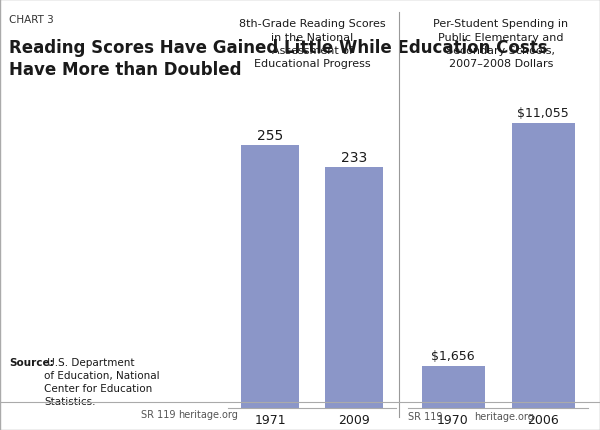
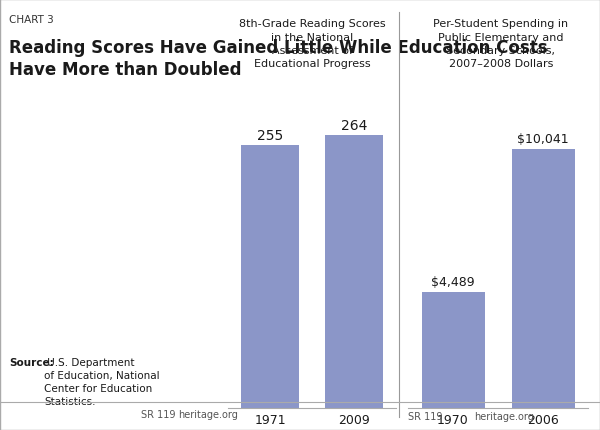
2009: 233 -> 264
1970: $1,656 -> $4,489
2006: $11,055 -> $10,041
